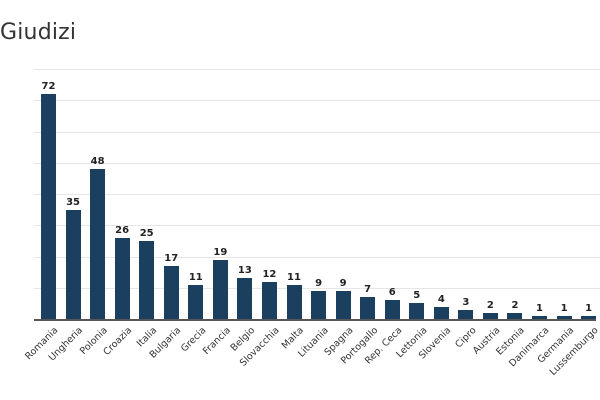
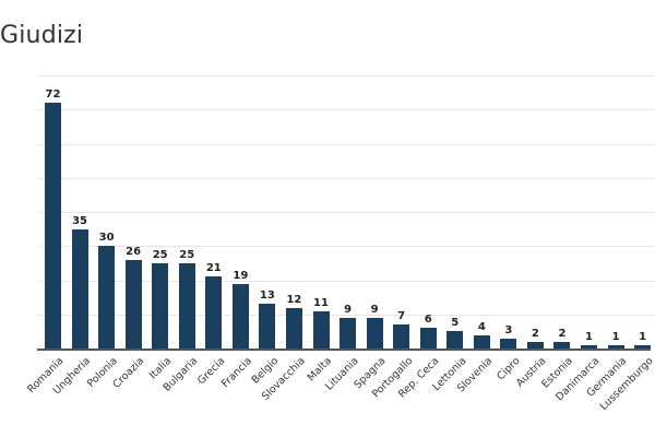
Polonia: 48 -> 30
Bulgaria: 17 -> 25
Grecia: 11 -> 21
